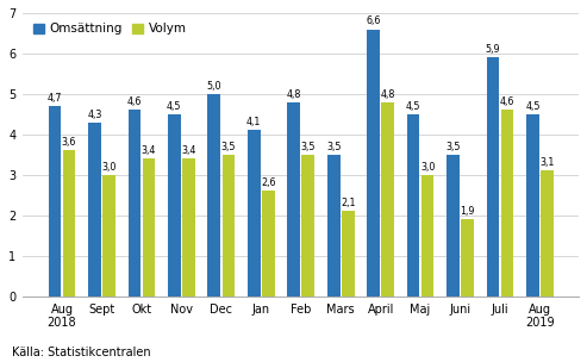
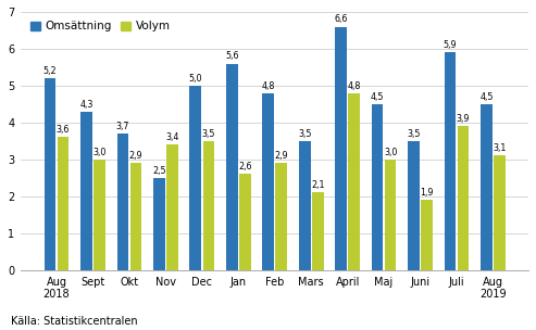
Omsättning/Aug 2018: 4,7 -> 5,2
Omsättning/Okt: 4,6 -> 3,7
Volym/Okt: 3,4 -> 2,9
Omsättning/Nov: 4,5 -> 2,5
Omsättning/Jan: 4,1 -> 5,6
Volym/Feb: 3,5 -> 2,9
Volym/Juli: 4,6 -> 3,9
